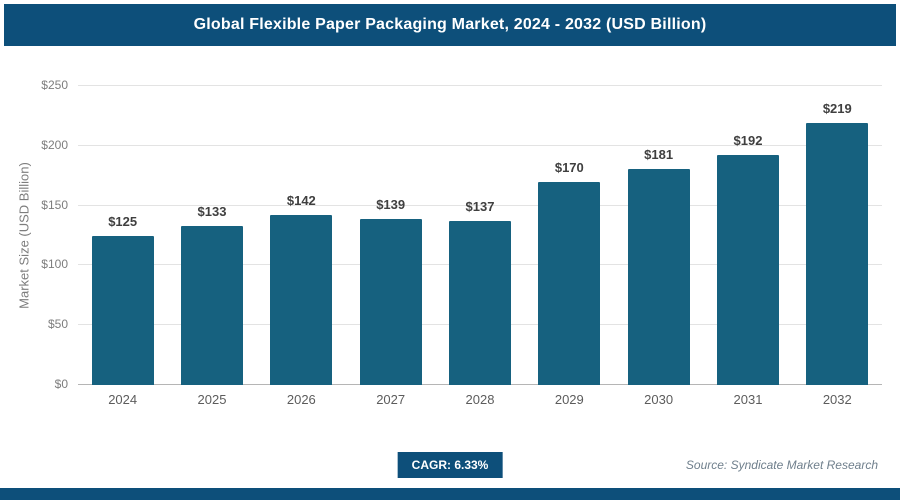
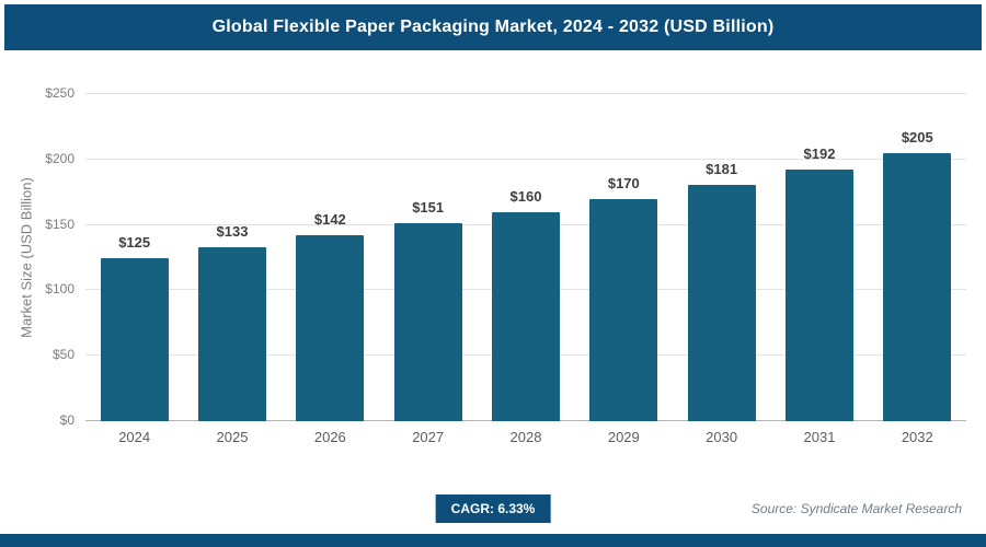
2027: $139 -> $151
2028: $137 -> $160
2032: $219 -> $205
